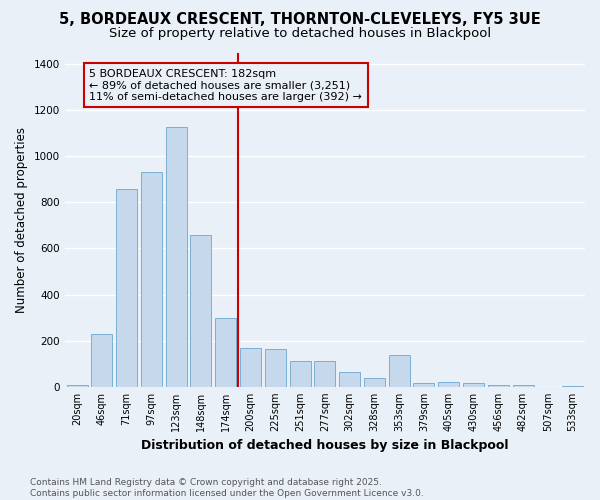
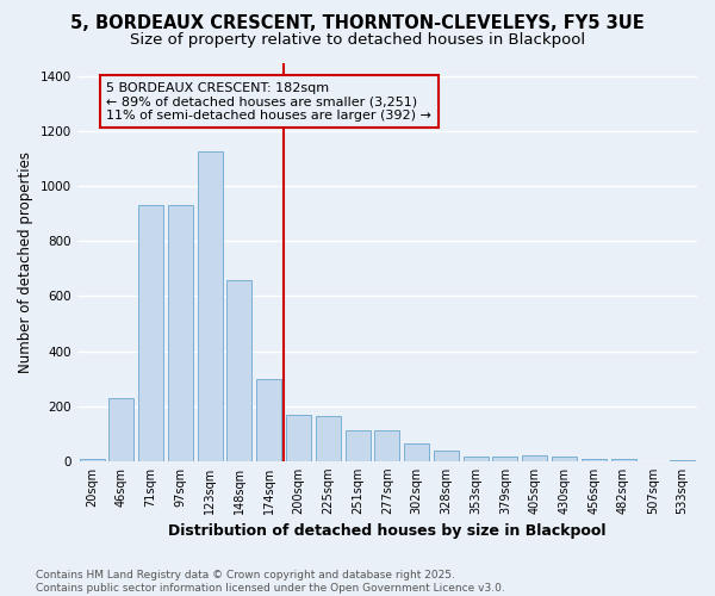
71sqm: 860 -> 930
353sqm: 140 -> 15
